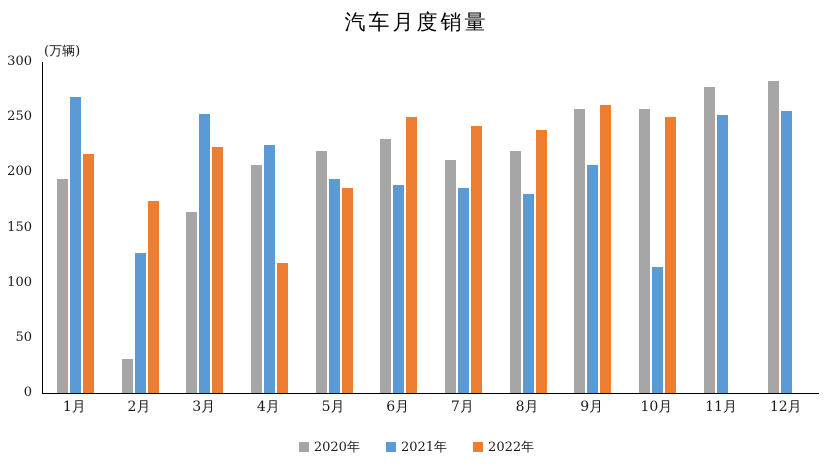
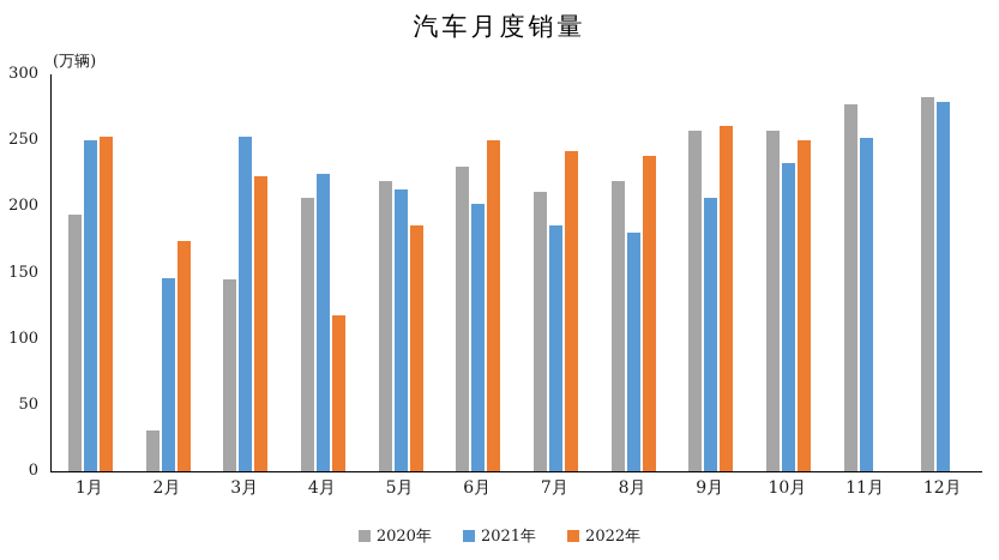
2021年/1月: 268 -> 250
2022年/1月: 217 -> 253
2021年/2月: 127 -> 146
2020年/3月: 164 -> 145
2021年/5月: 194 -> 213
2021年/6月: 189 -> 202
2021年/10月: 114 -> 233
2021年/12月: 256 -> 279
